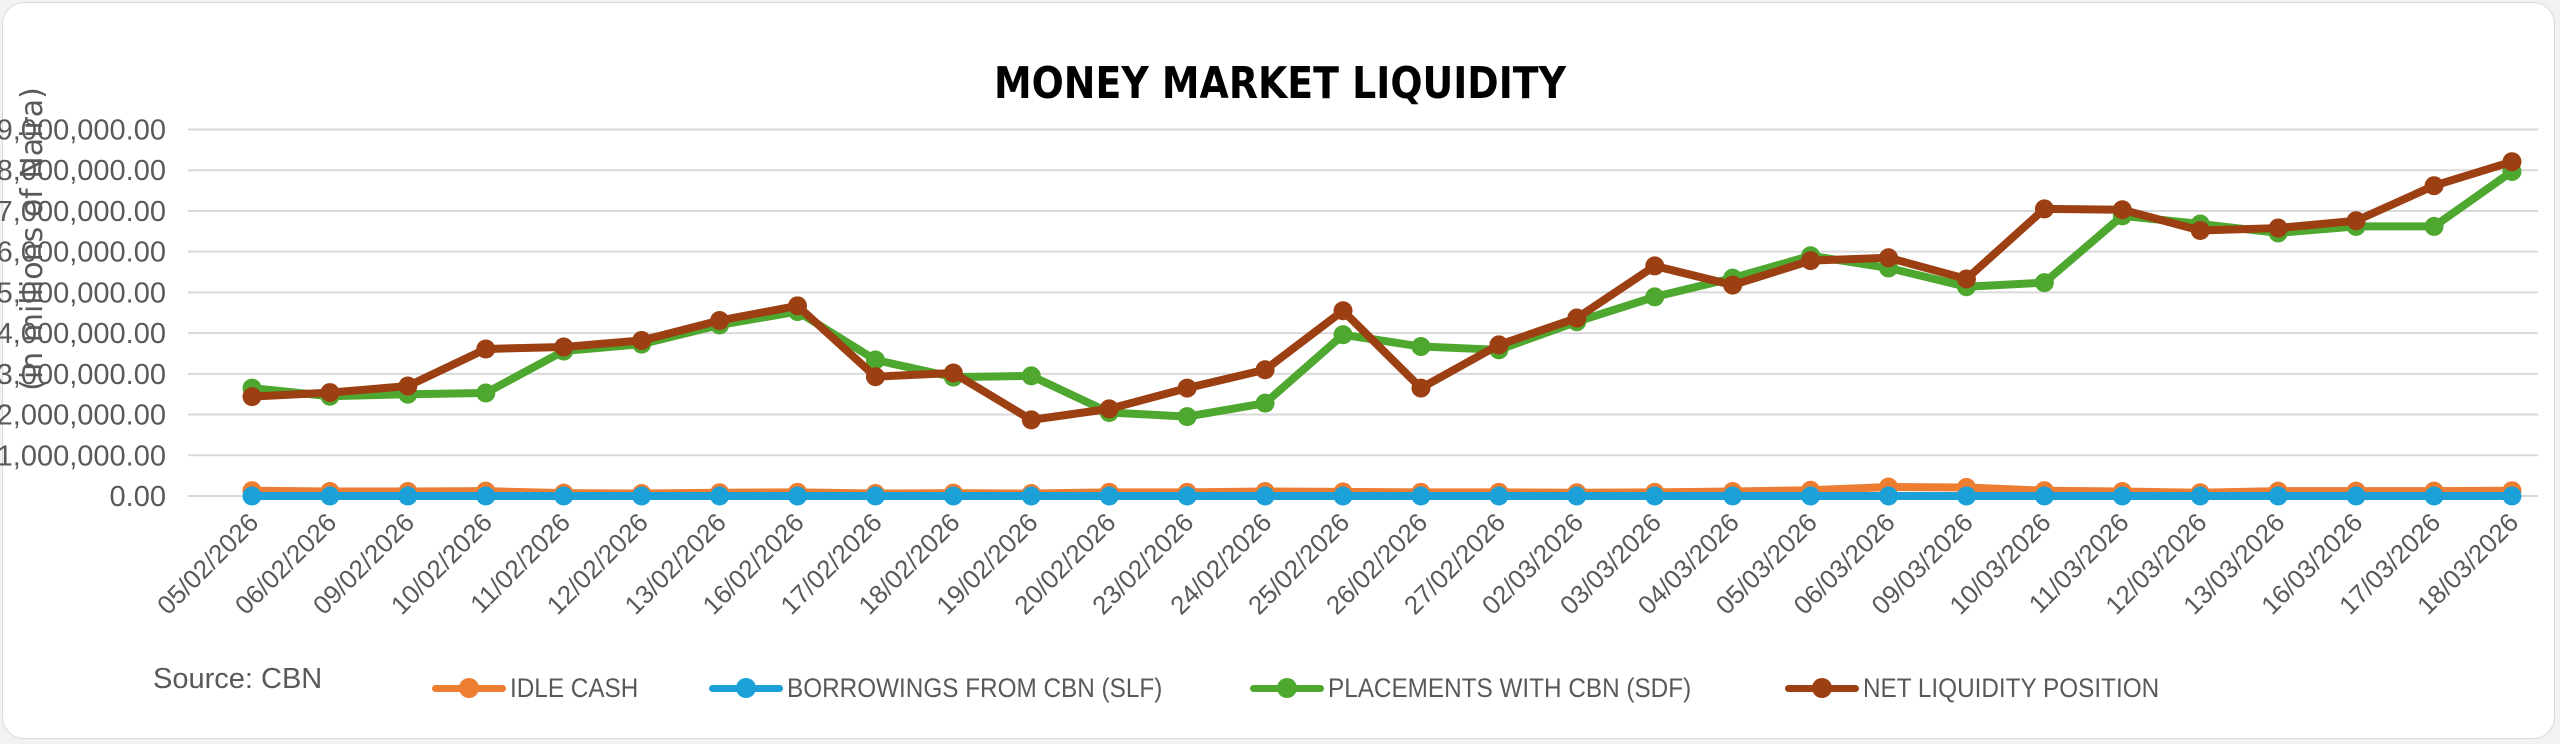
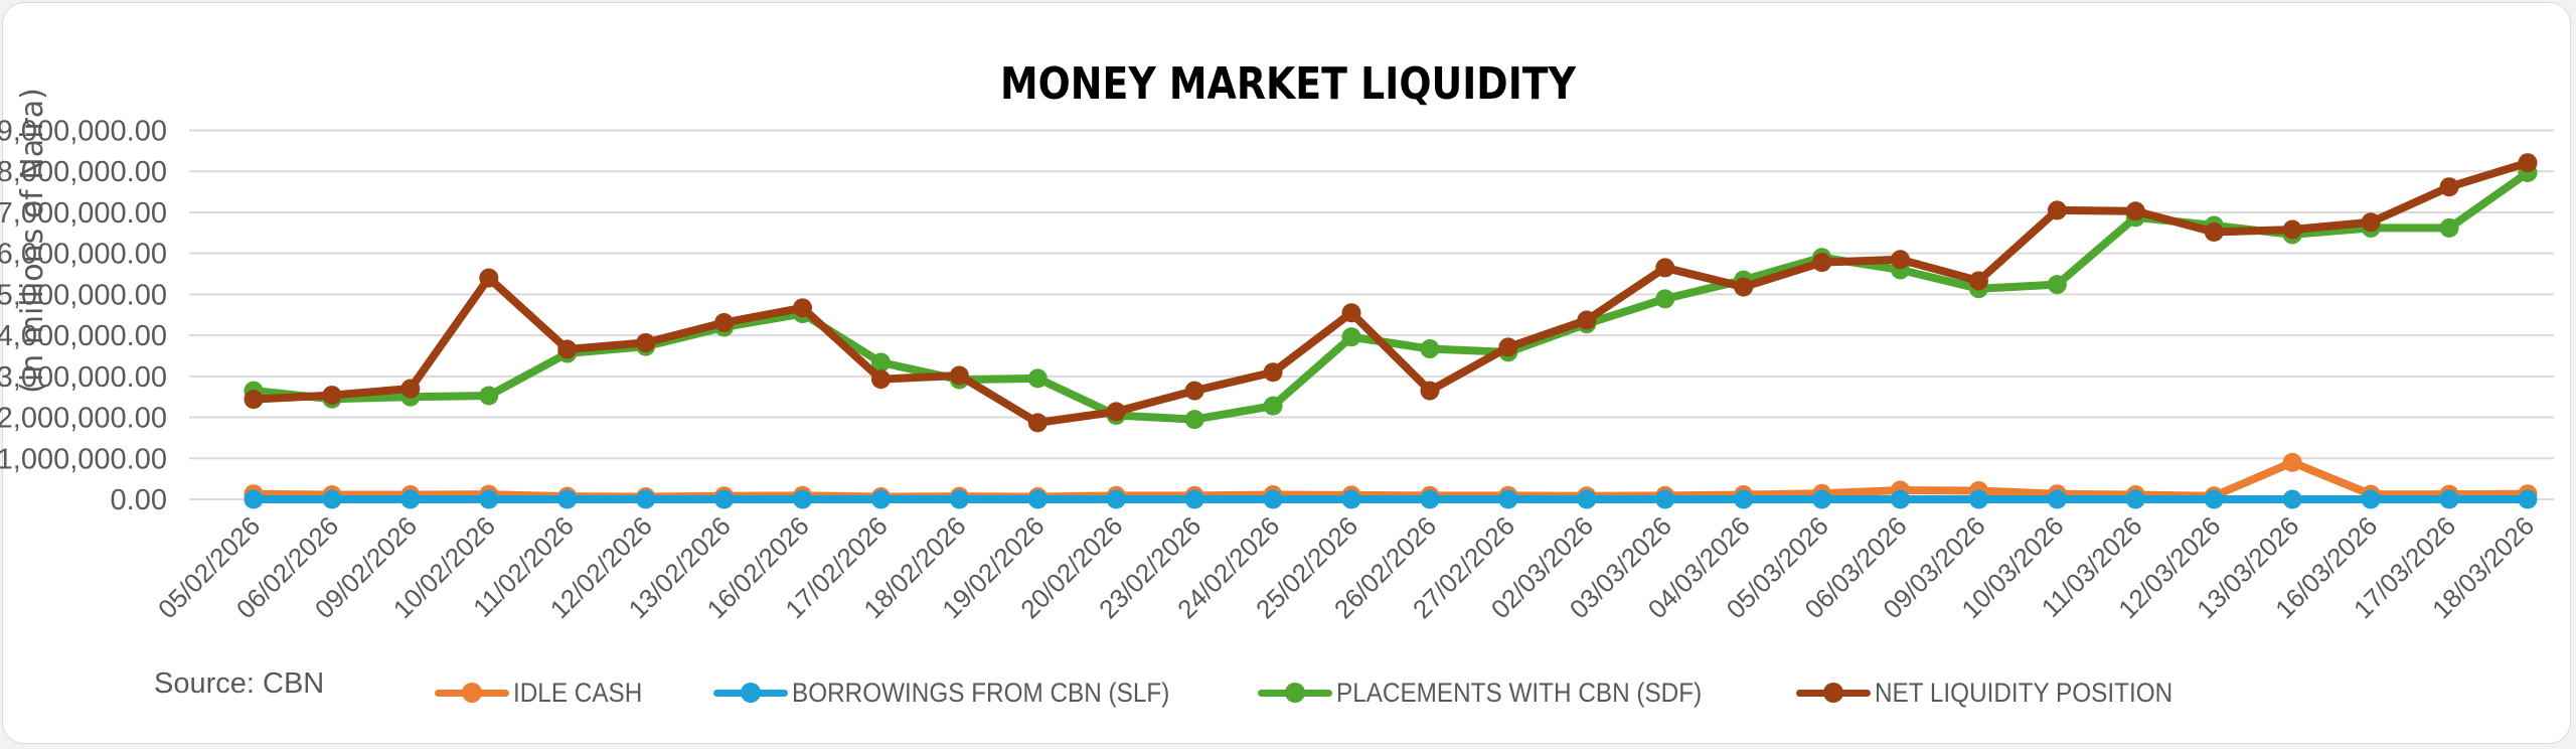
NET LIQUIDITY POSITION/10/02/2026: 3600000 -> 5400000
IDLE CASH/13/03/2026: 100000 -> 900000
